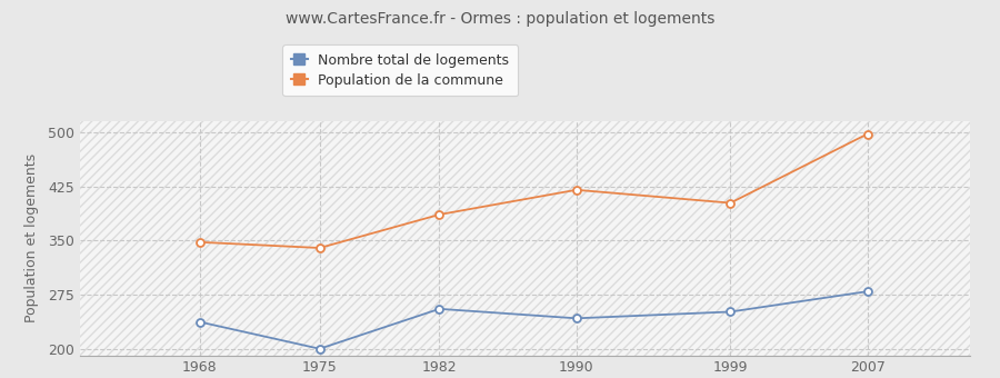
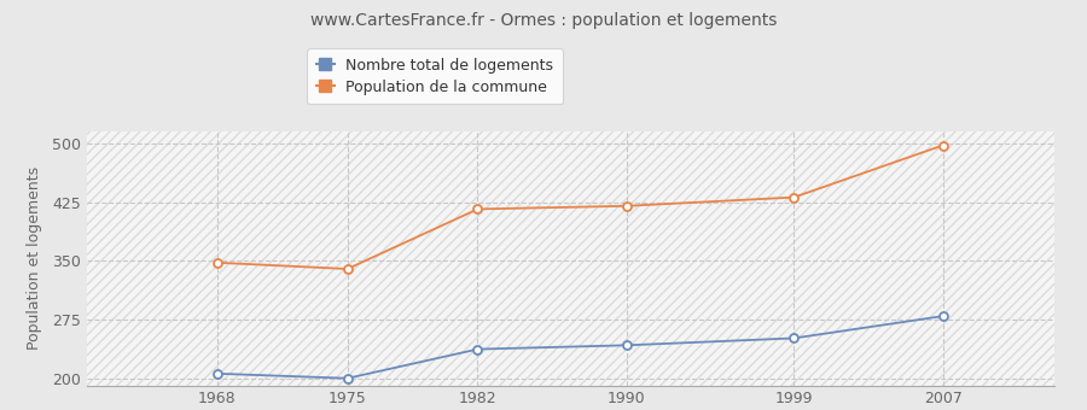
Nombre total de logements/1968: 238 -> 207
Nombre total de logements/1982: 256 -> 238
Population de la commune/1982: 386 -> 416
Population de la commune/1999: 402 -> 431
